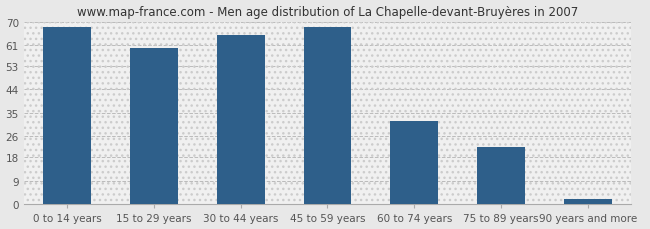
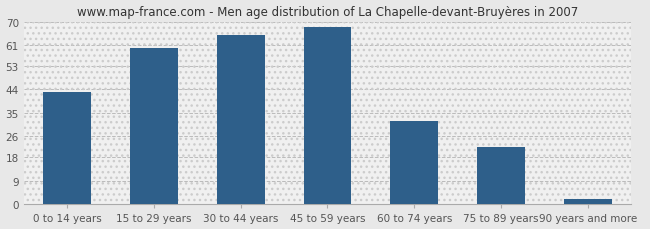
0 to 14 years: 68 -> 43
